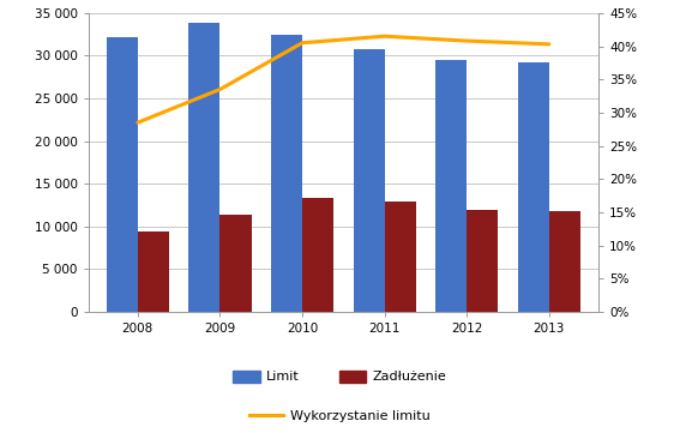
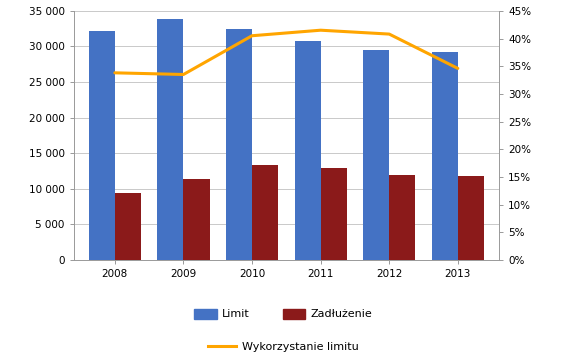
Wykorzystanie limitu/2008: 28.5% -> 33.8%
Wykorzystanie limitu/2013: 40.3% -> 34.6%
